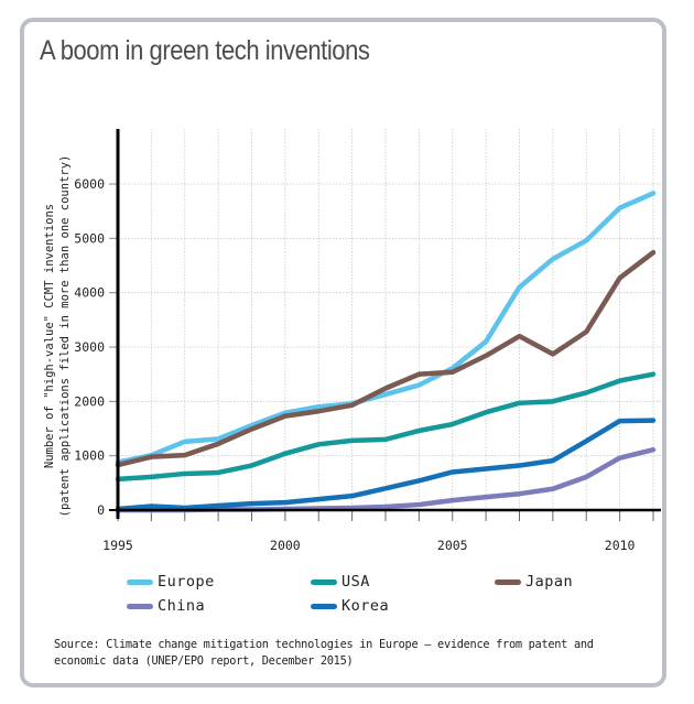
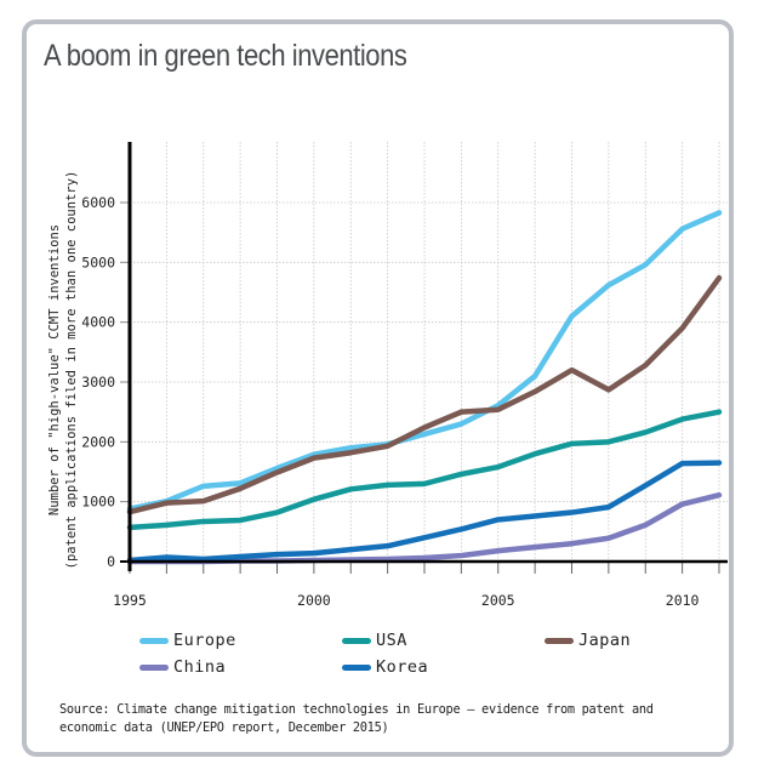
Japan/2010: 4300 -> 3900
